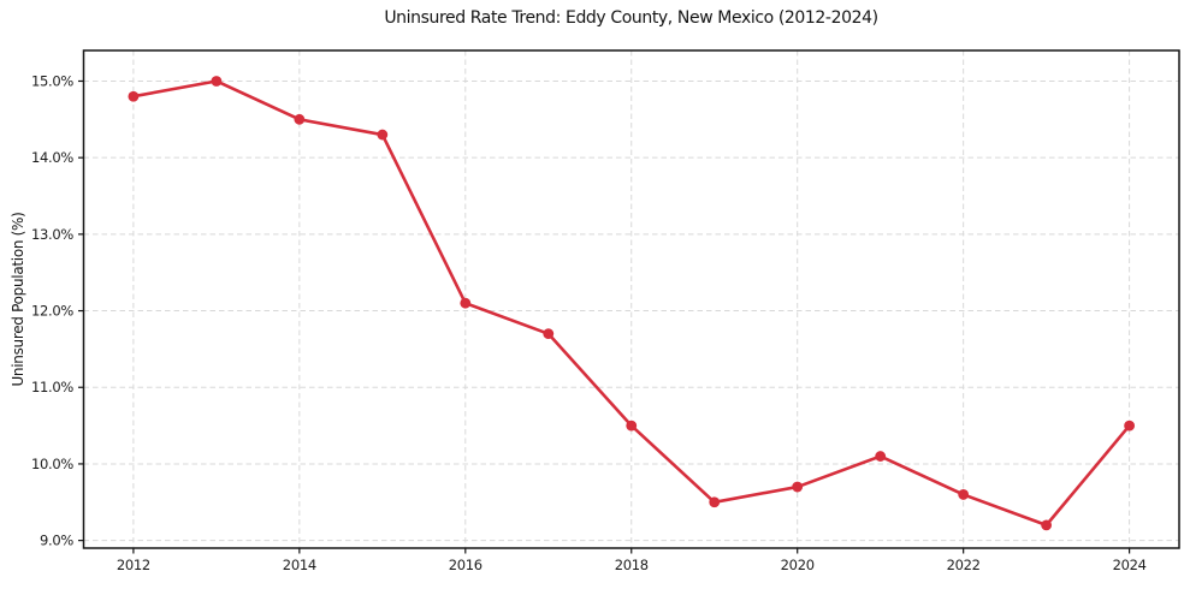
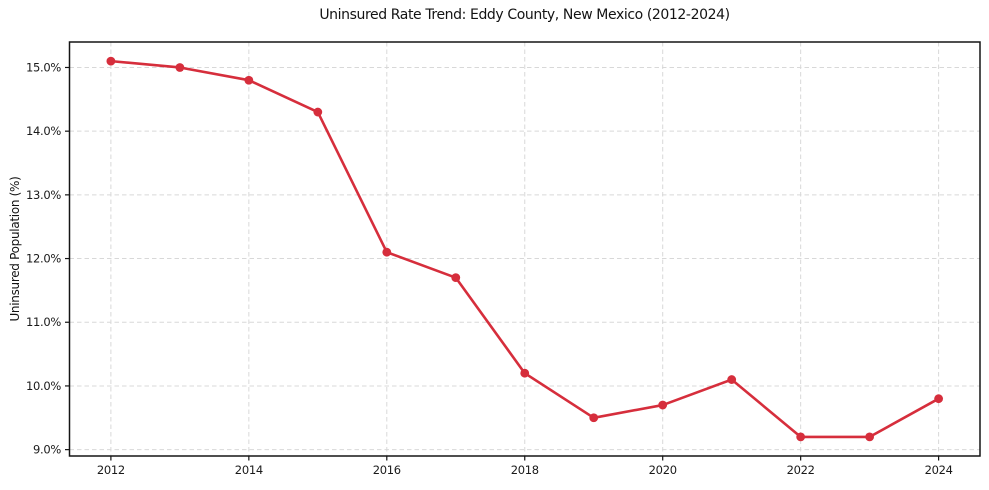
2012: 14.8% -> 15.1%
2014: 14.5% -> 14.8%
2018: 10.5% -> 10.2%
2022: 9.6% -> 9.2%
2024: 10.5% -> 9.8%
